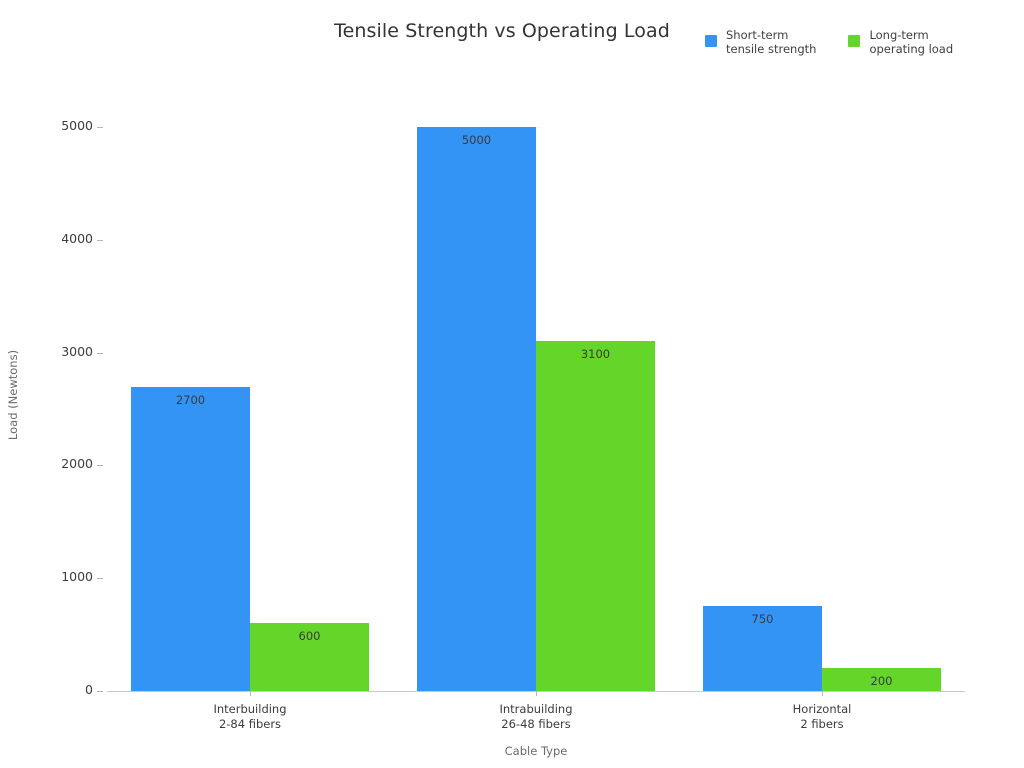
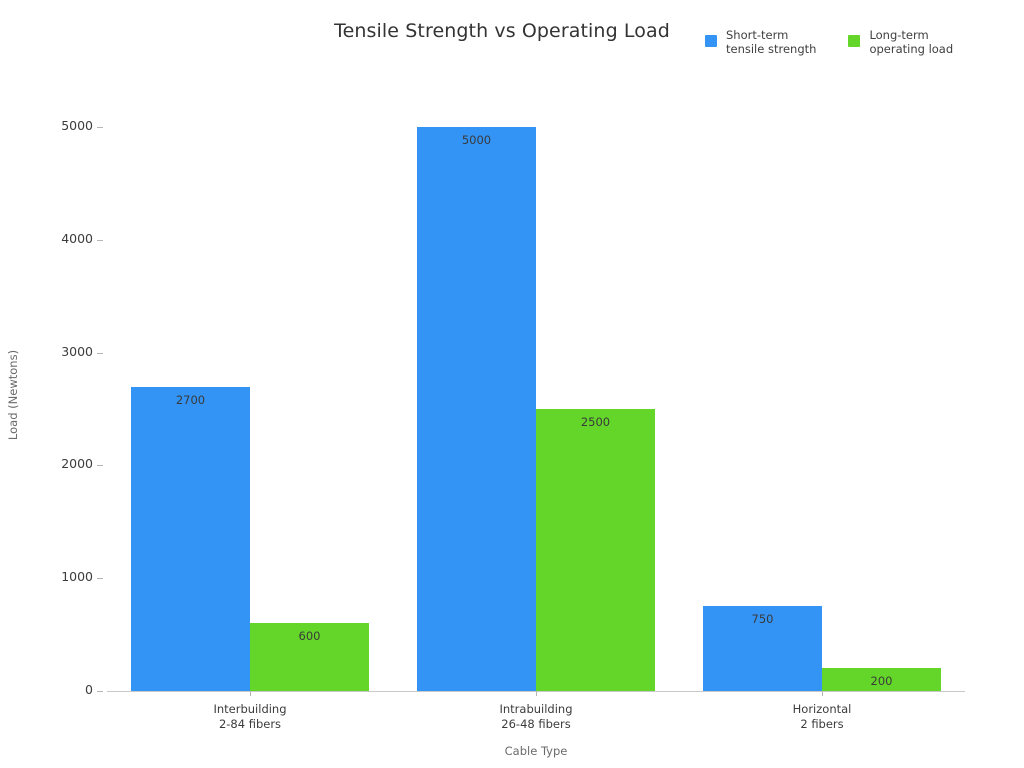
Long-term operating load/Intrabuilding 26-48 fibers: 3100 -> 2500
